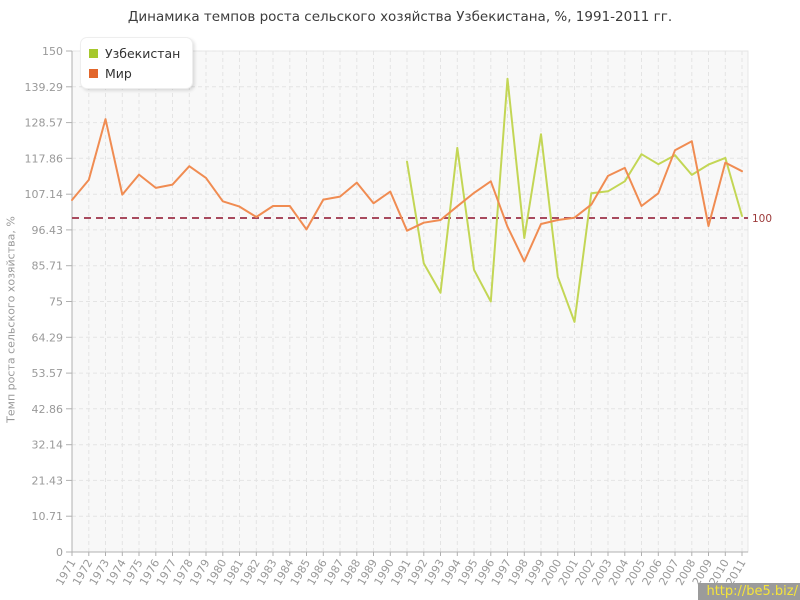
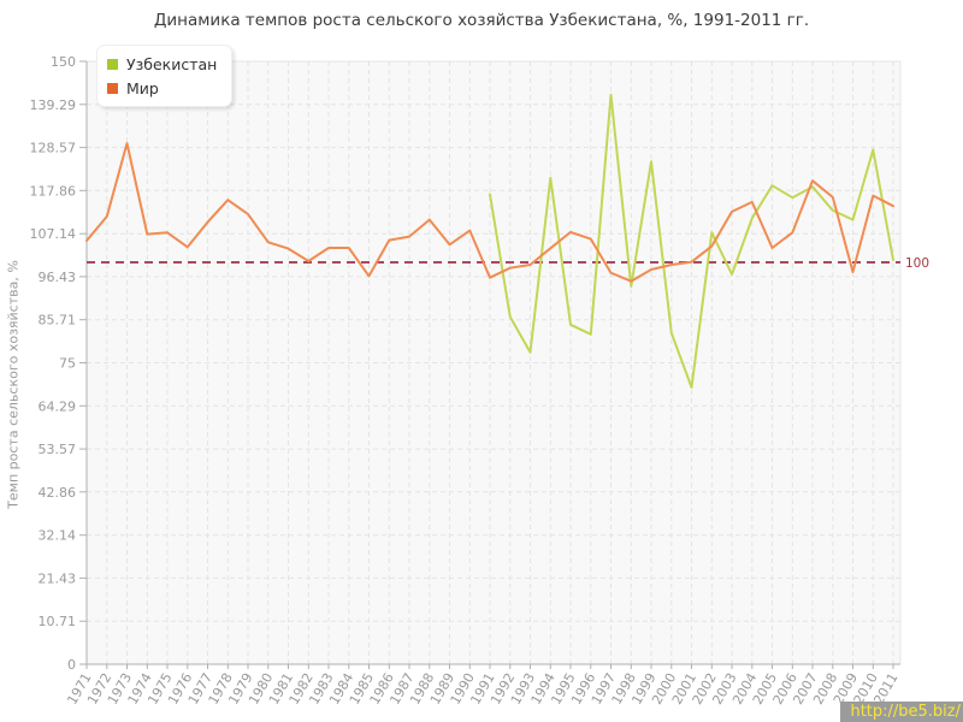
Мир/1975: 113 -> 107
Мир/1976: 109 -> 104
Узбекистан/1996: 75 -> 82
Мир/1996: 111 -> 106
Мир/1998: 87 -> 95
Узбекистан/2003: 108 -> 97
Мир/2008: 123 -> 116
Узбекистан/2009: 116 -> 111
Узбекистан/2010: 118 -> 128
